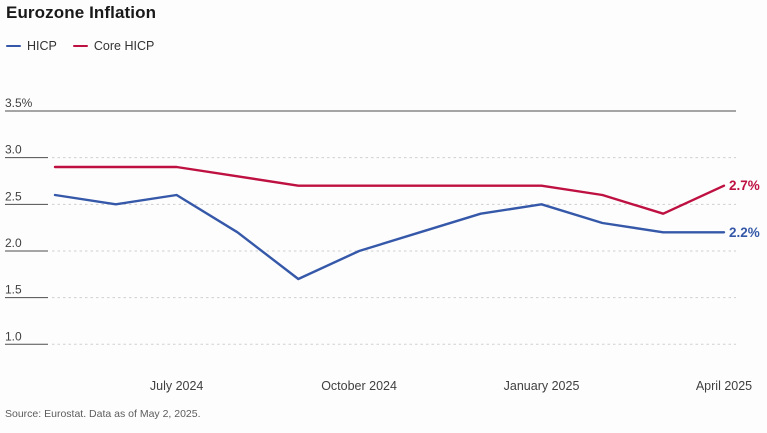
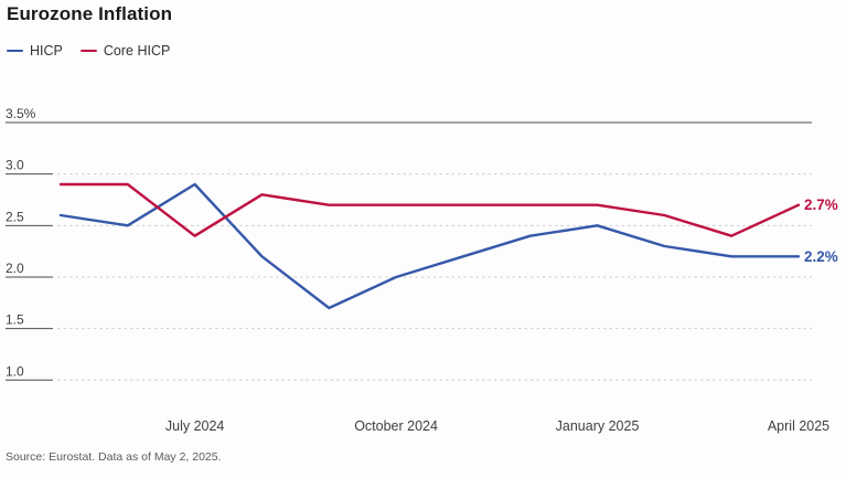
HICP/July 2024: 2.6% -> 2.9%
Core HICP/July 2024: 2.9% -> 2.4%
